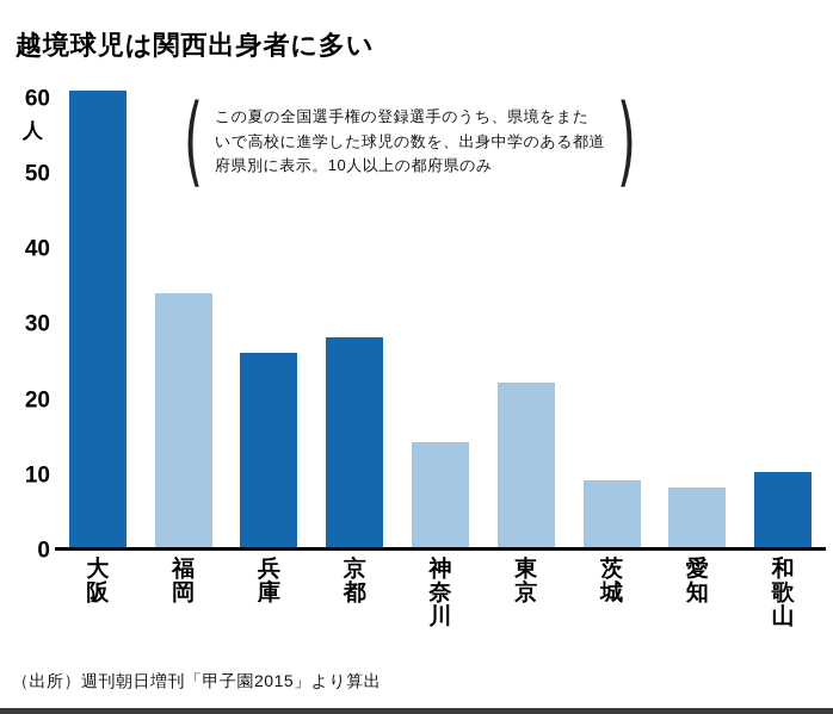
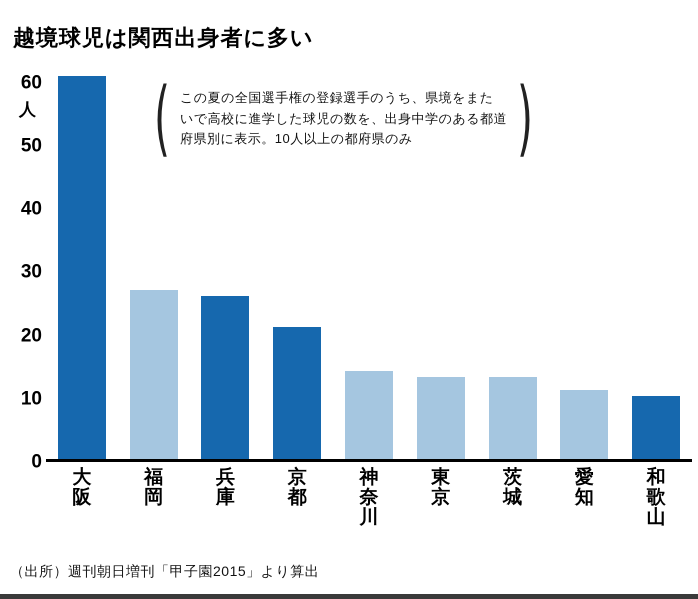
福岡: 34 -> 27
京都: 28 -> 21
東京: 22 -> 13
茨城: 9 -> 13
愛知: 8 -> 11
